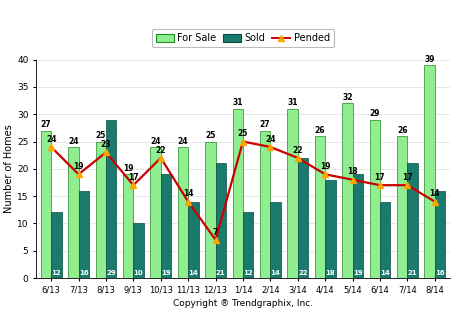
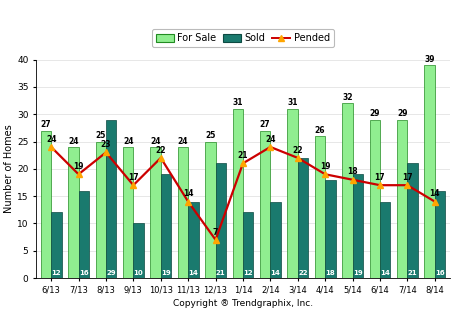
For Sale/9/13: 19 -> 24
Pended/1/14: 25 -> 21
For Sale/7/14: 26 -> 29
